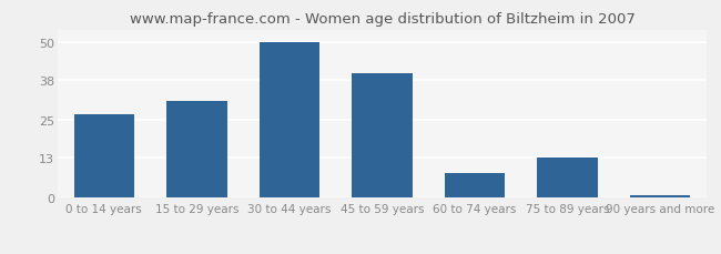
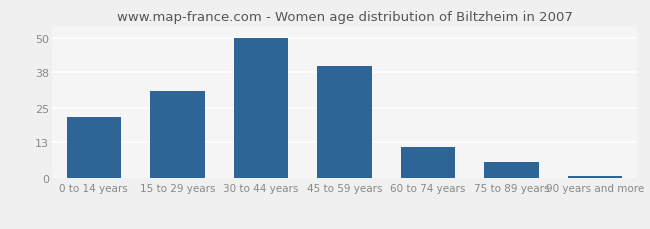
0 to 14 years: 27 -> 22
60 to 74 years: 8 -> 11
75 to 89 years: 13 -> 6
